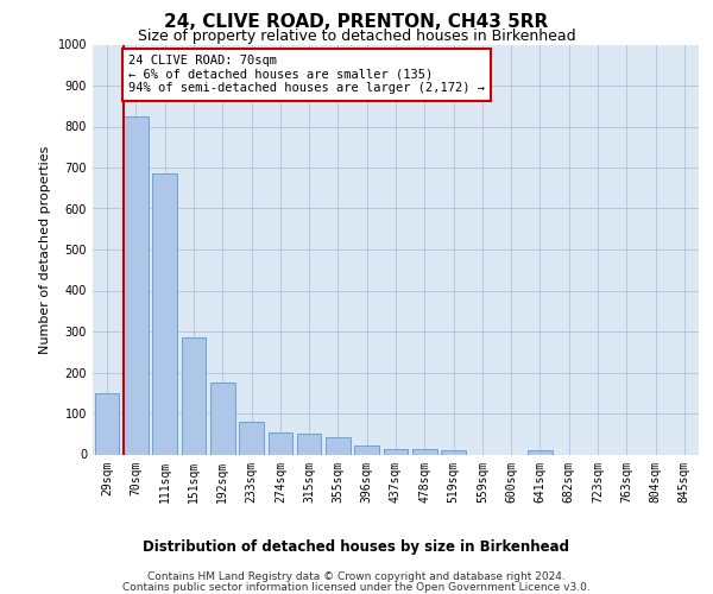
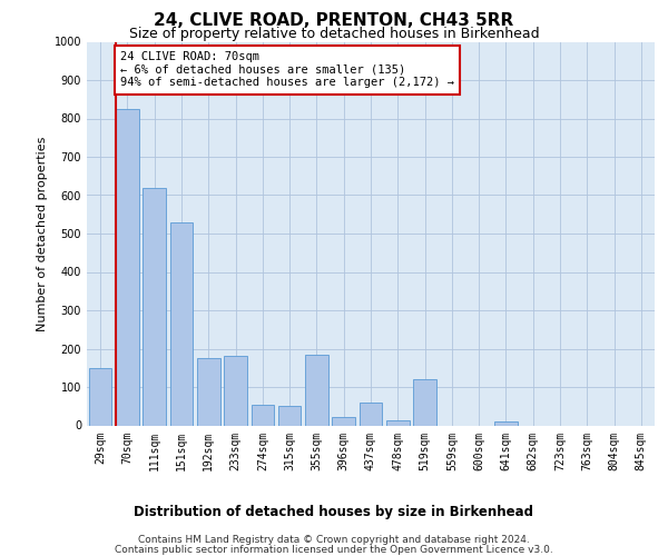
111sqm: 685 -> 620
151sqm: 285 -> 530
233sqm: 80 -> 180
355sqm: 42 -> 185
437sqm: 14 -> 60
519sqm: 10 -> 120
